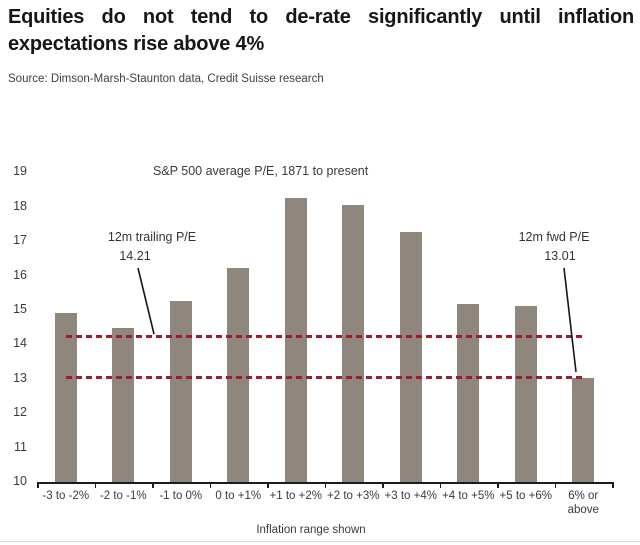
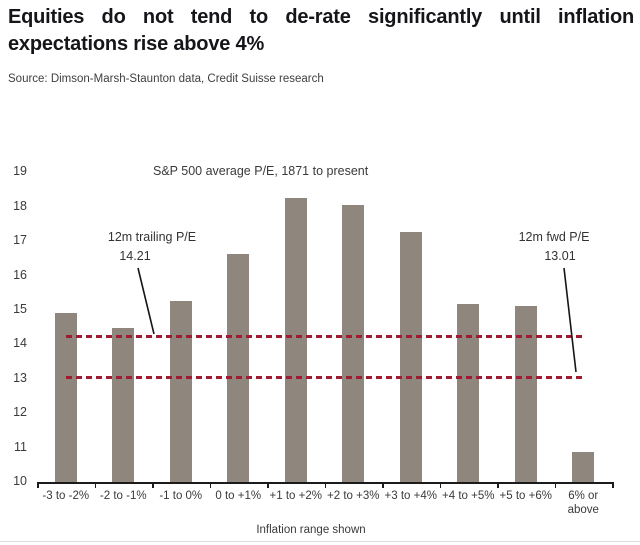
0 to +1%: 16.2 -> 16.6
6% or above: 13.0 -> 10.8
